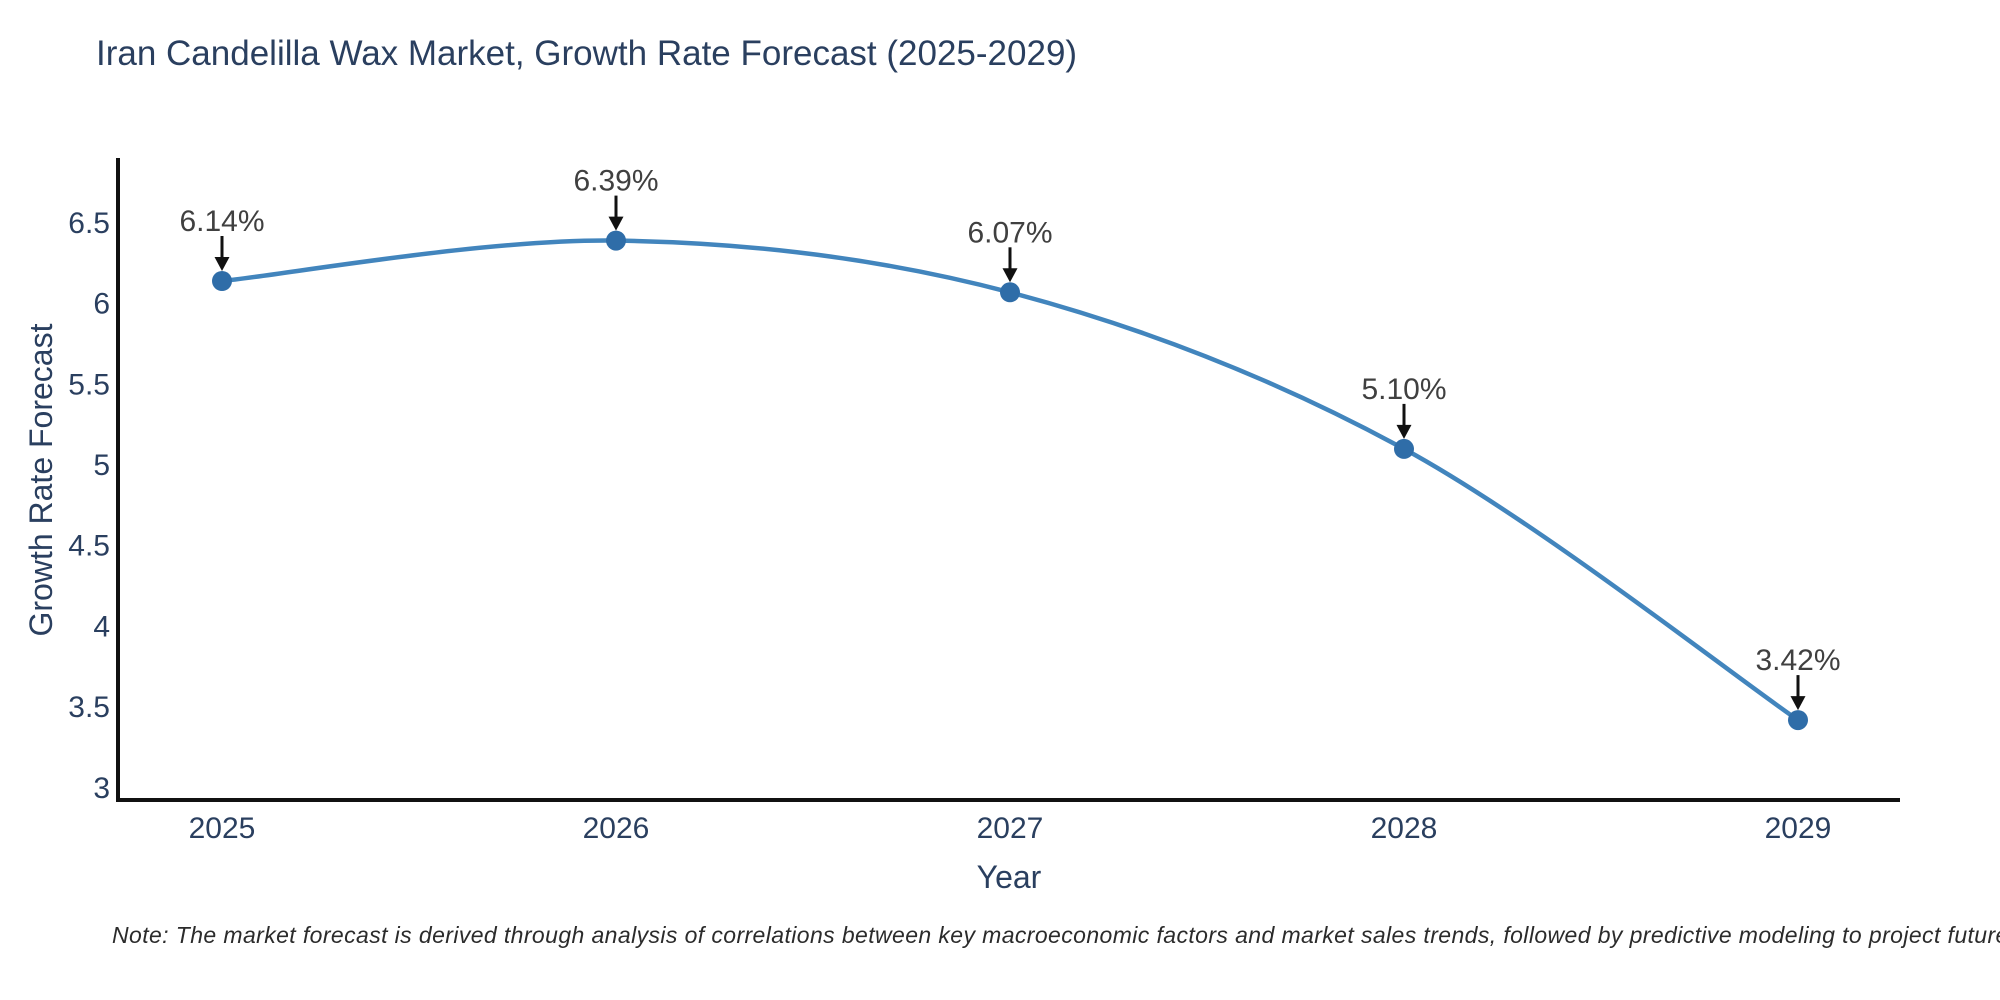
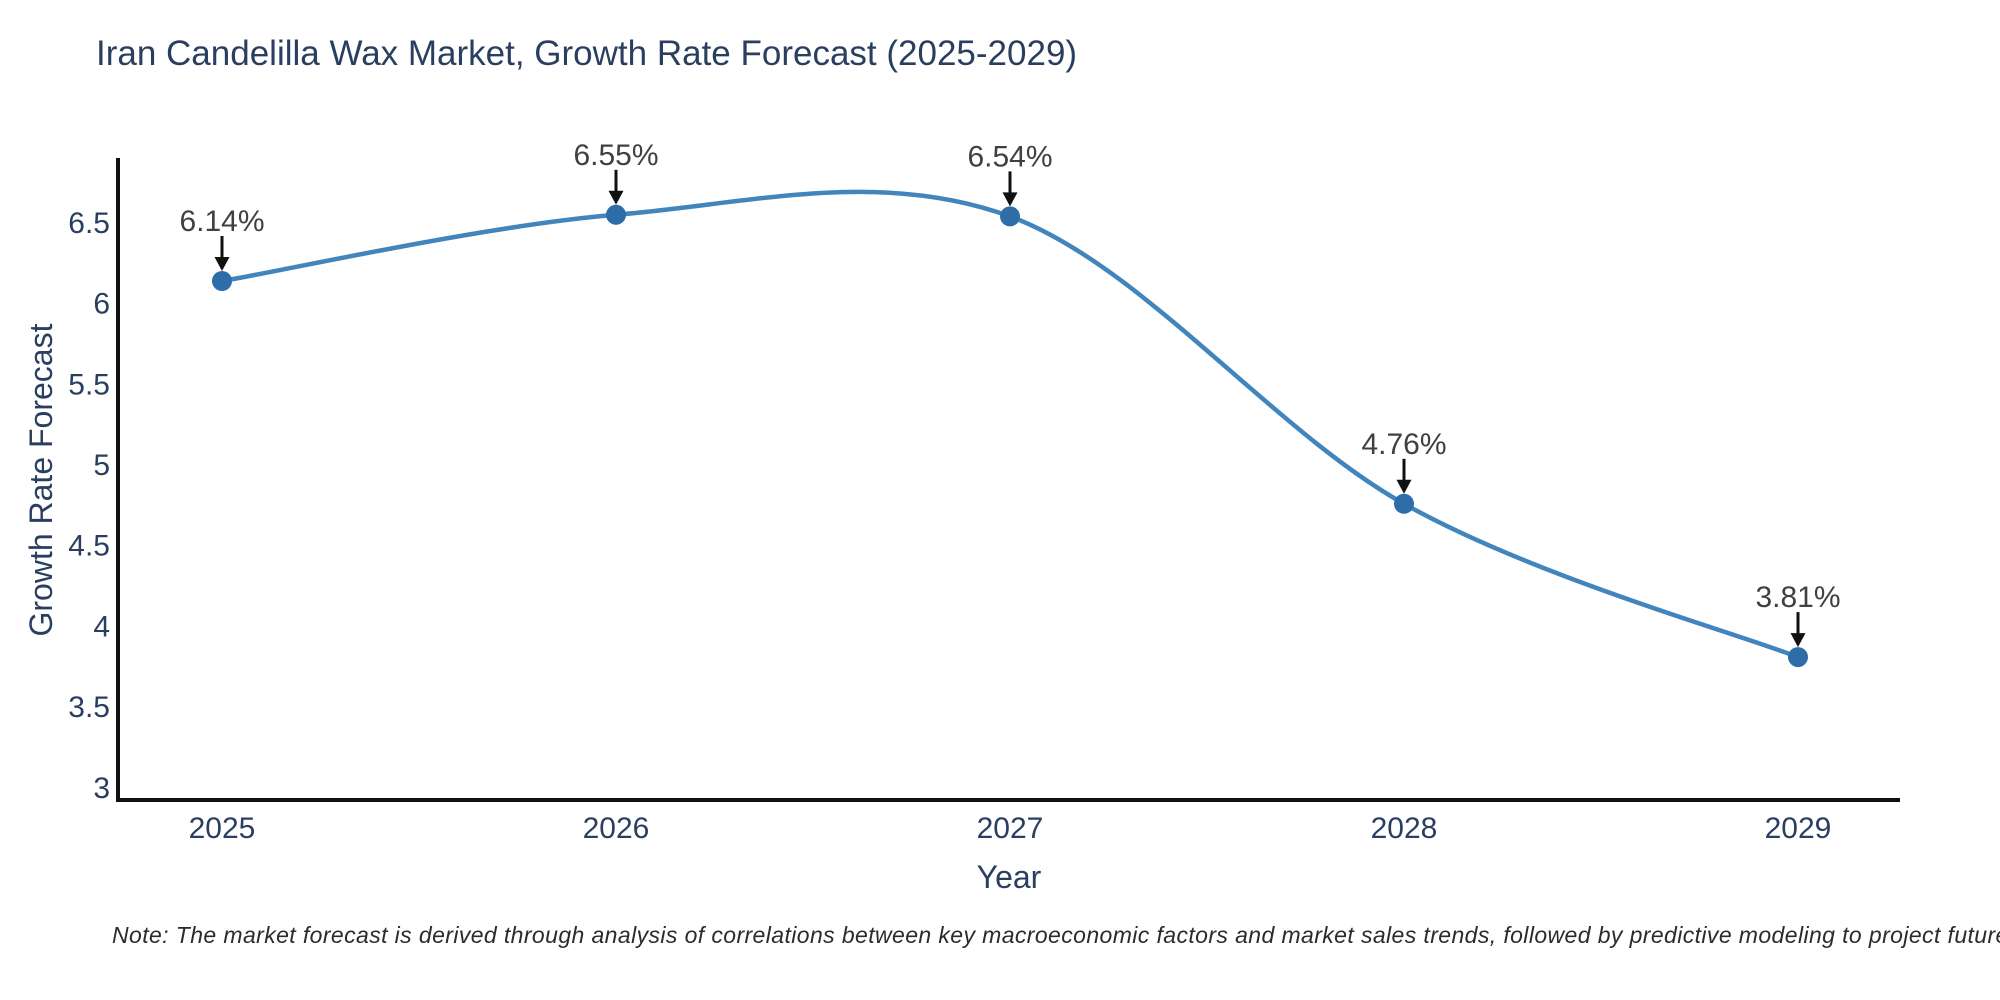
2026: 6.39% -> 6.55%
2027: 6.07% -> 6.54%
2028: 5.10% -> 4.76%
2029: 3.42% -> 3.81%
